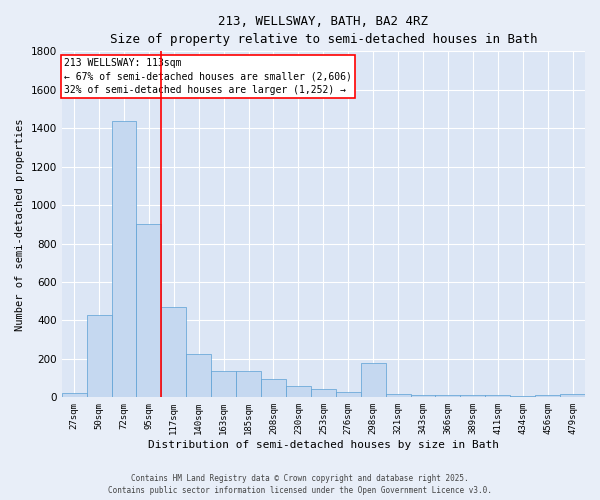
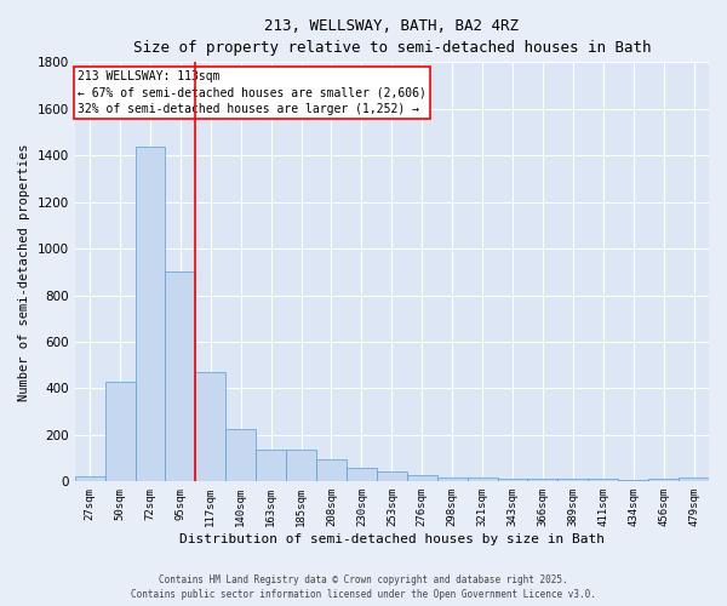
298sqm: 180 -> 20
